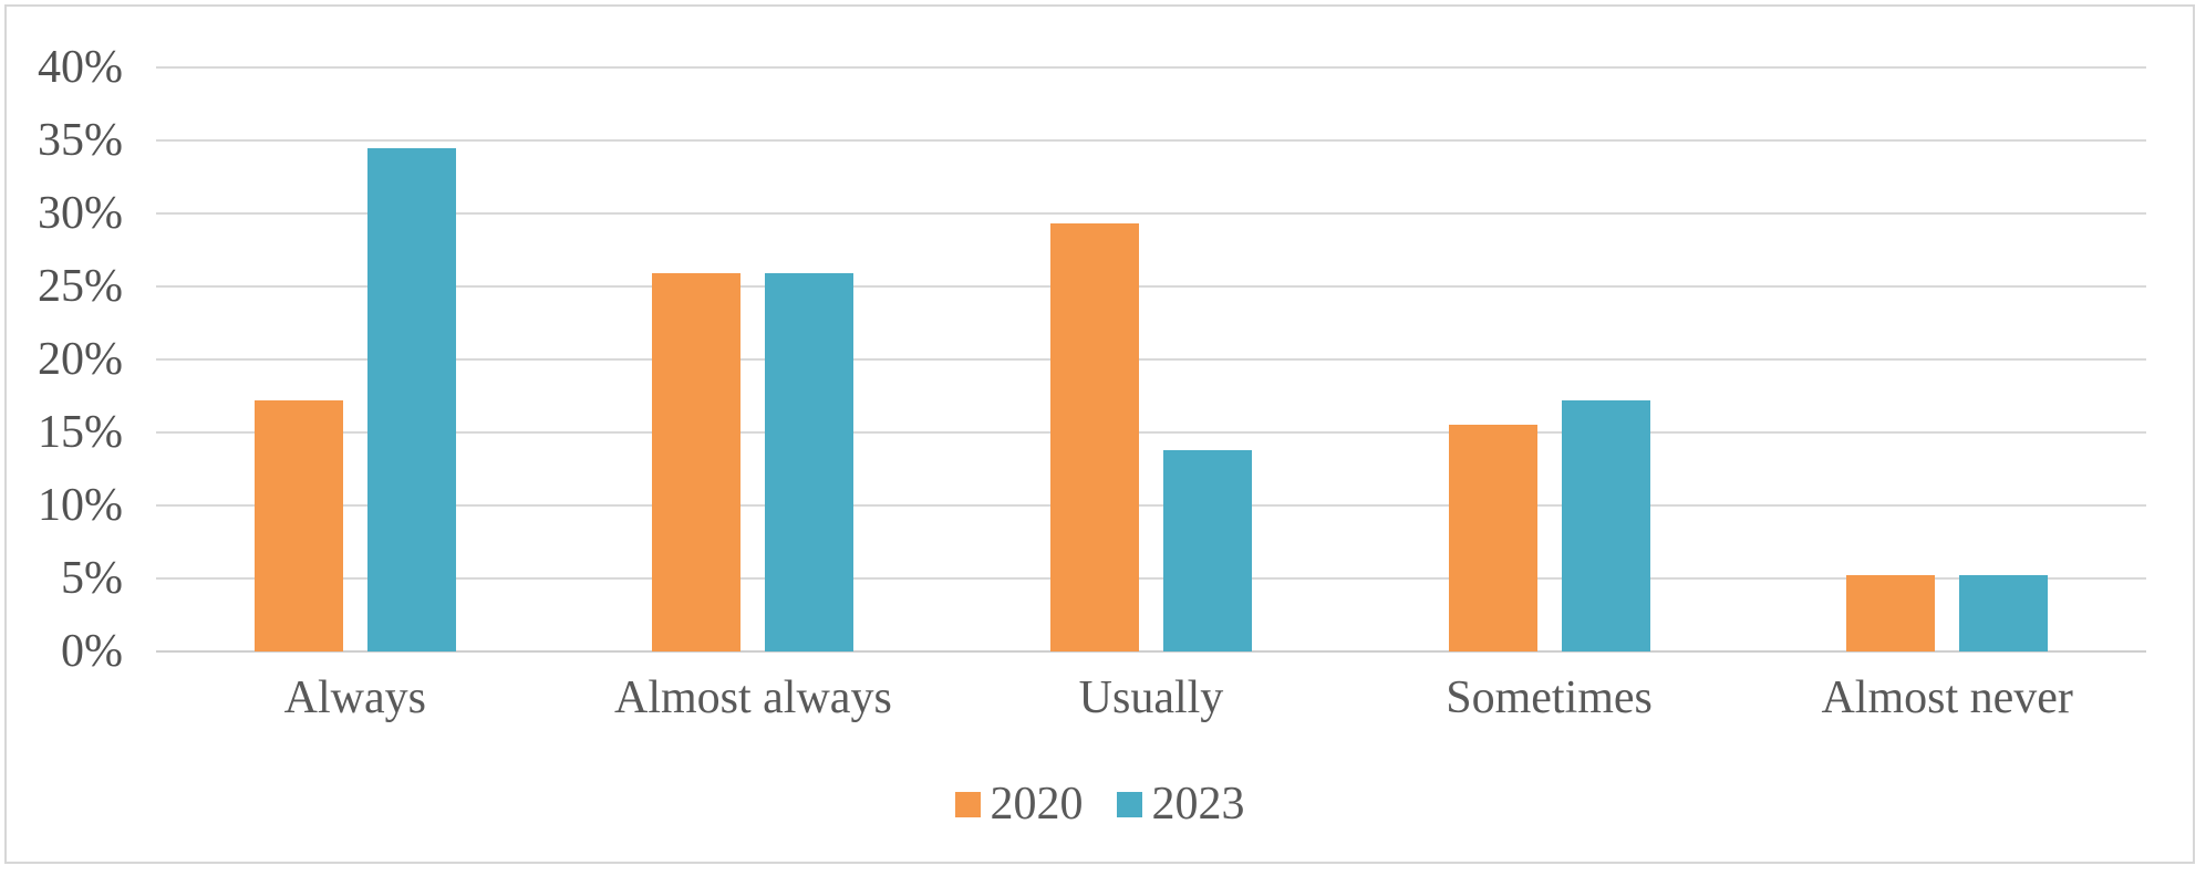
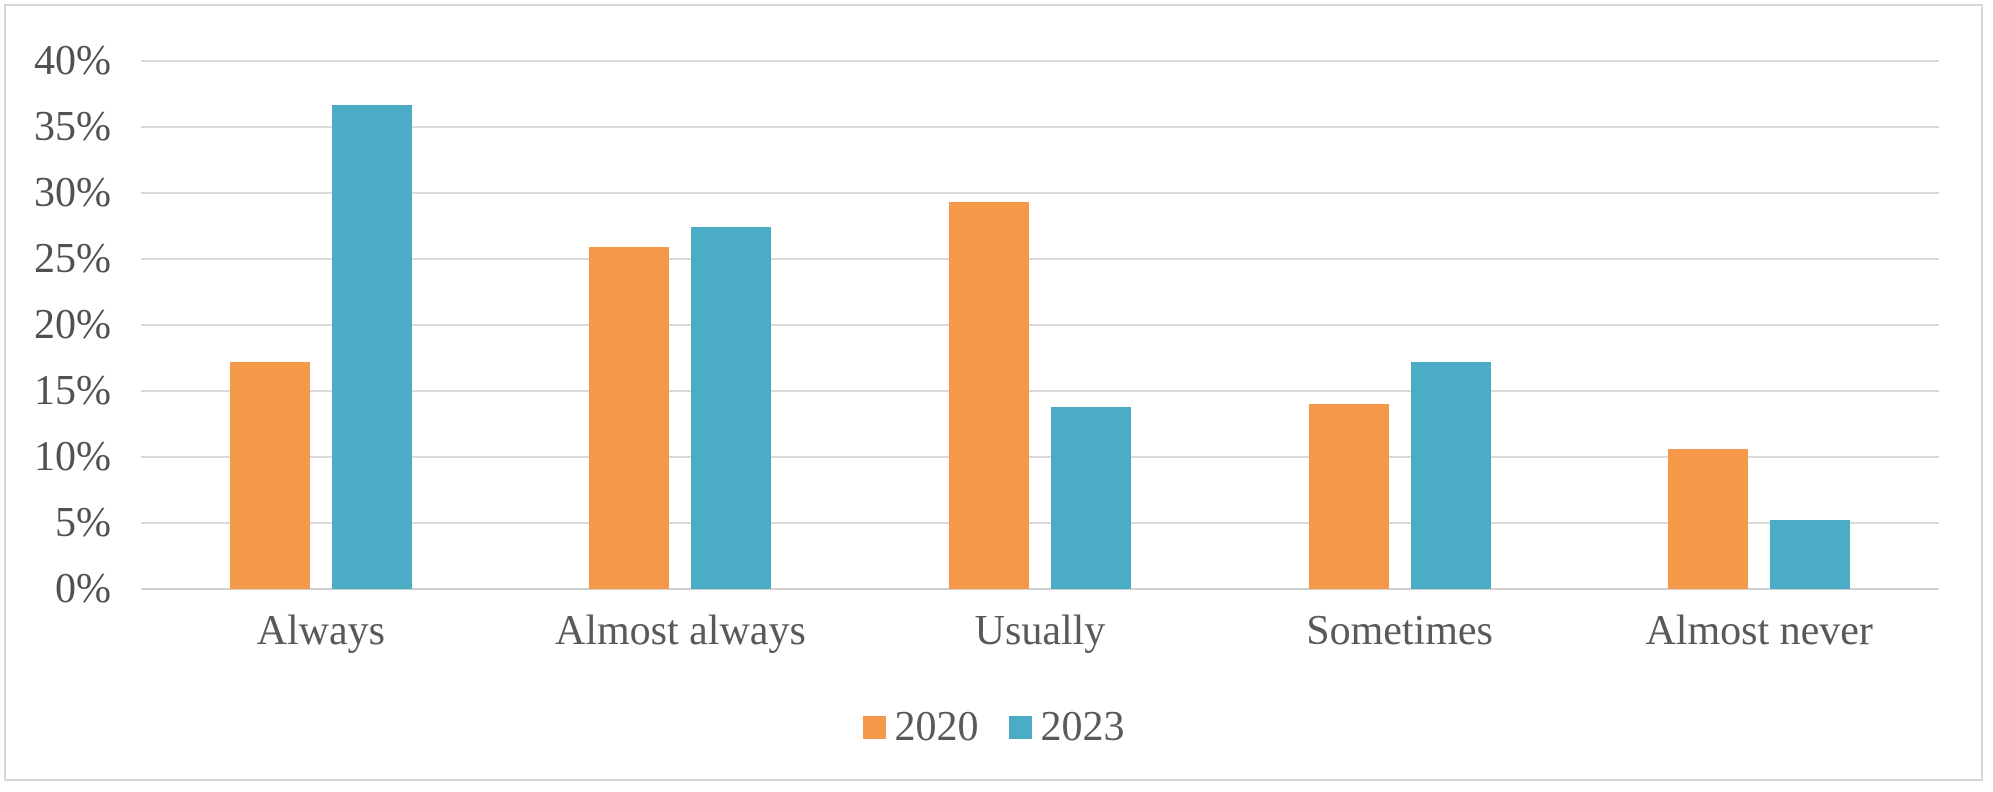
2023/Always: 34.5% -> 36.7%
2023/Almost always: 25.9% -> 27.4%
2020/Sometimes: 15.5% -> 14.0%
2020/Almost never: 5.2% -> 10.6%
